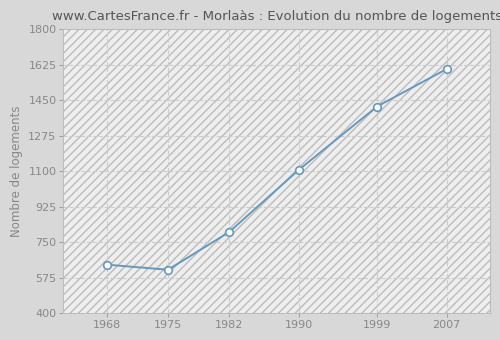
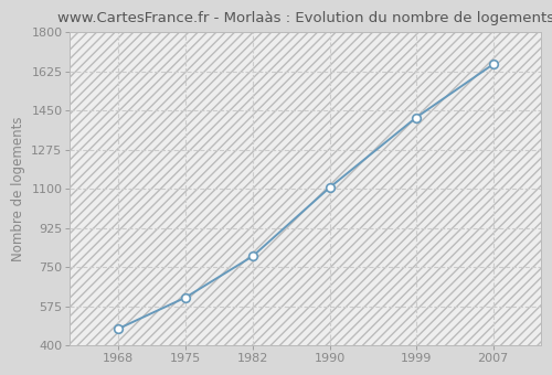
1968: 640 -> 475
2007: 1605 -> 1658
